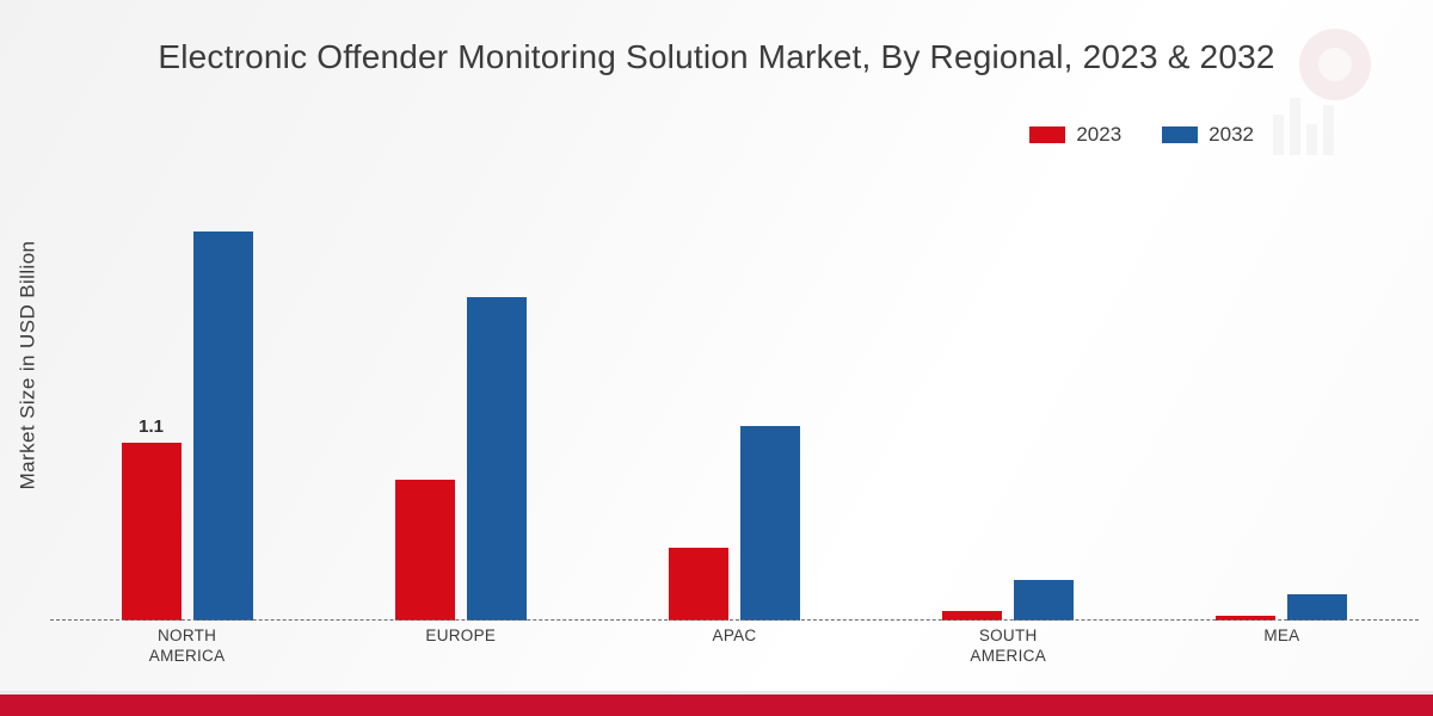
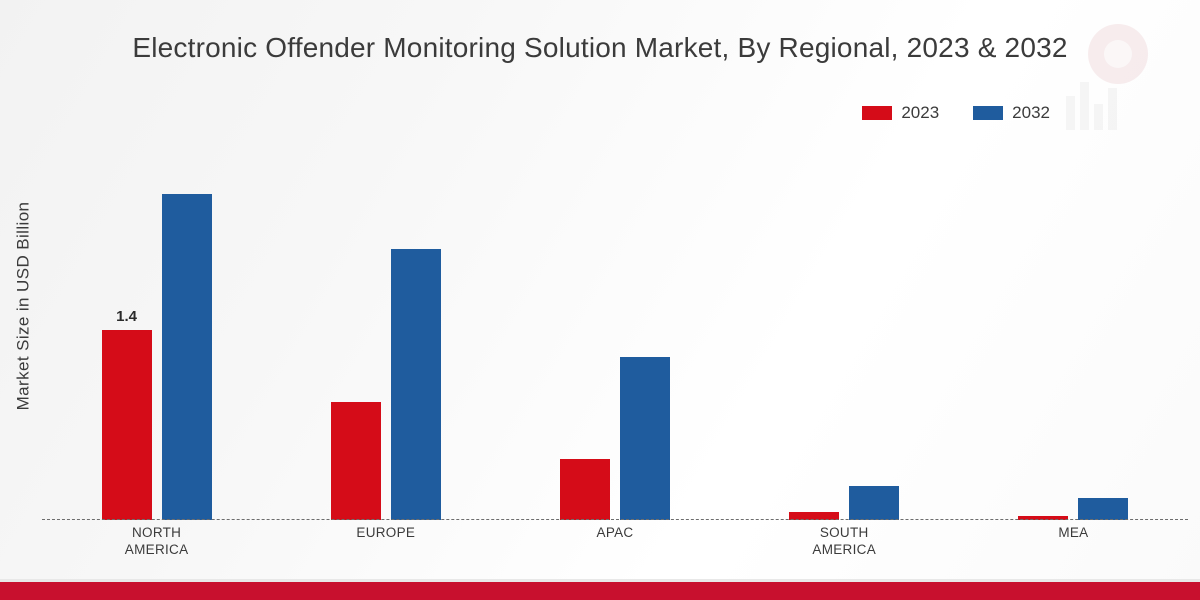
2023/NORTH AMERICA: 1.1 -> 1.4
